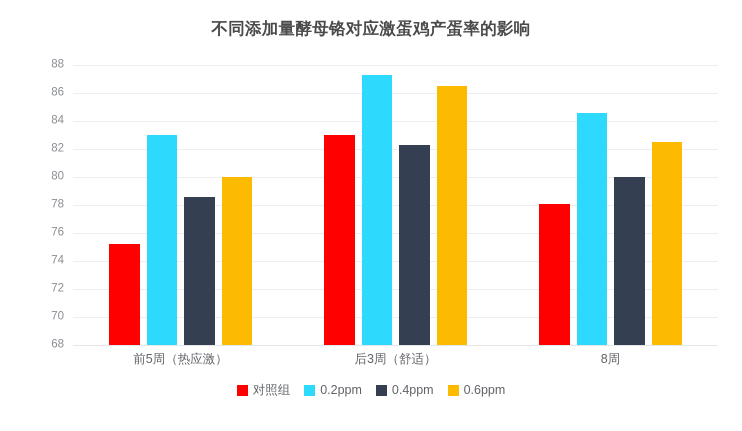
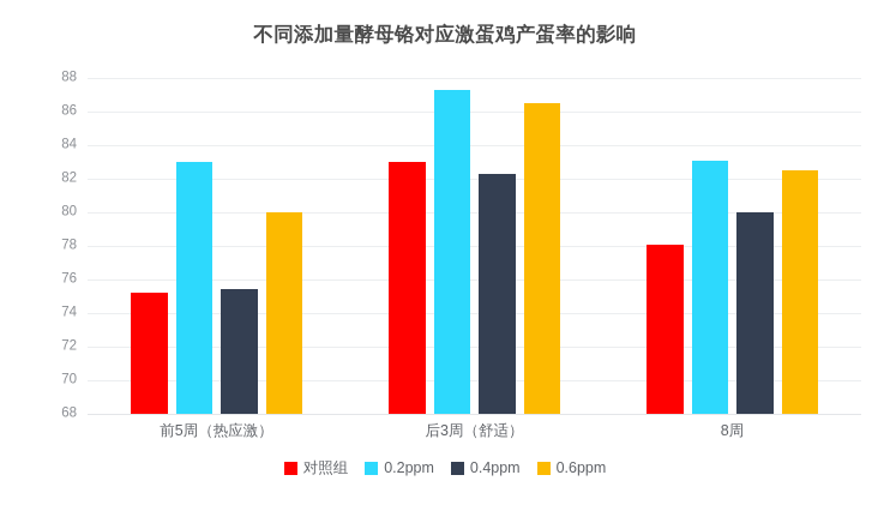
0.4ppm/前5周（热应激）: 78.6 -> 75.4
0.2ppm/8周: 84.6 -> 83.1
